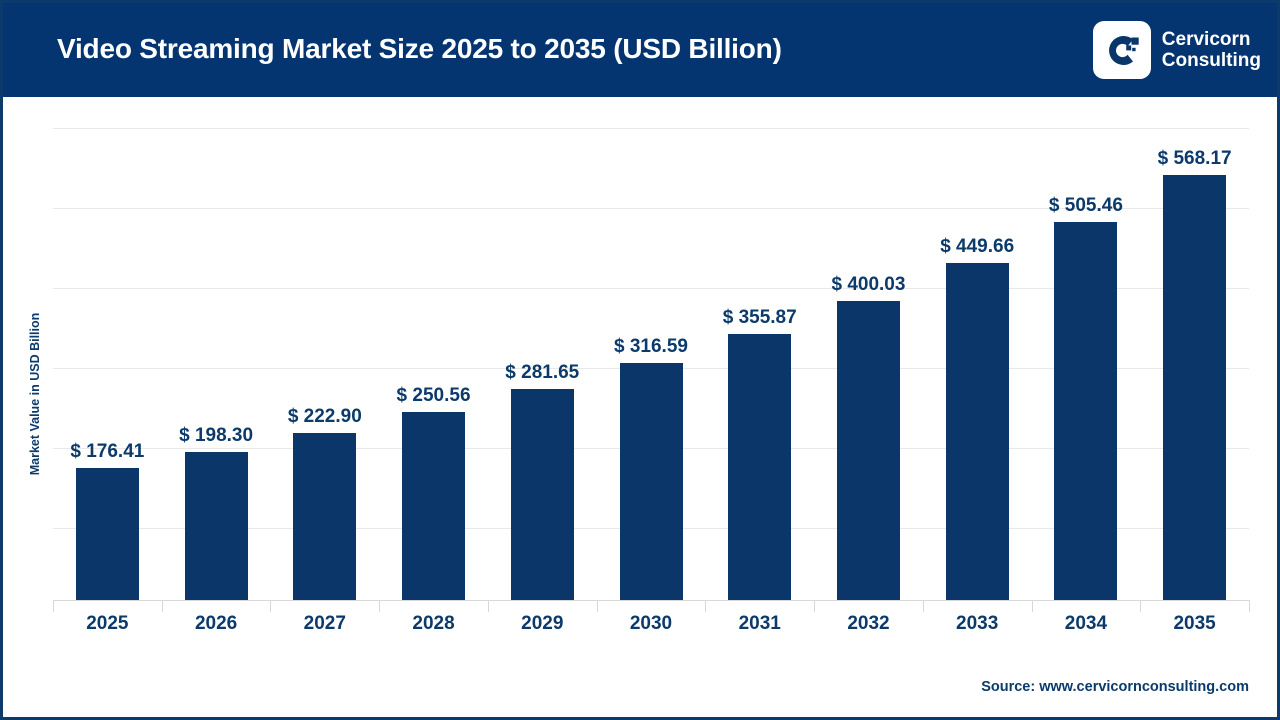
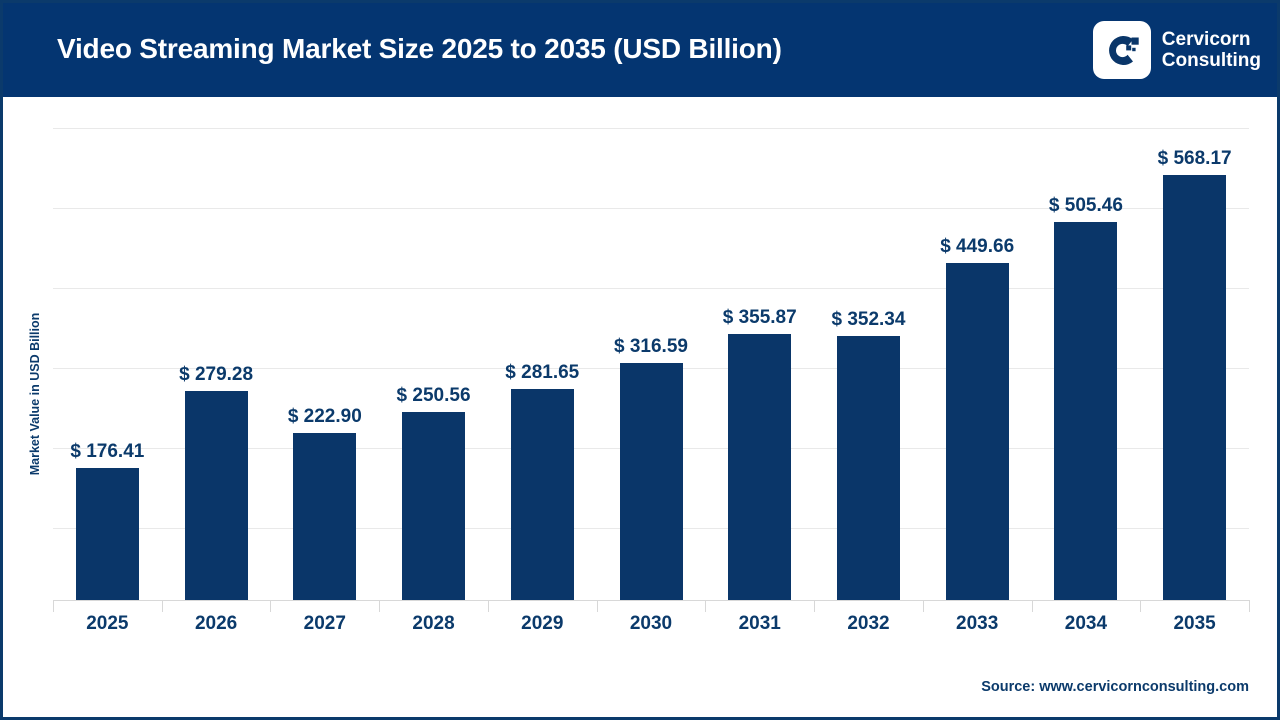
2026: 198.30 -> 279.28
2032: 400.03 -> 352.34
